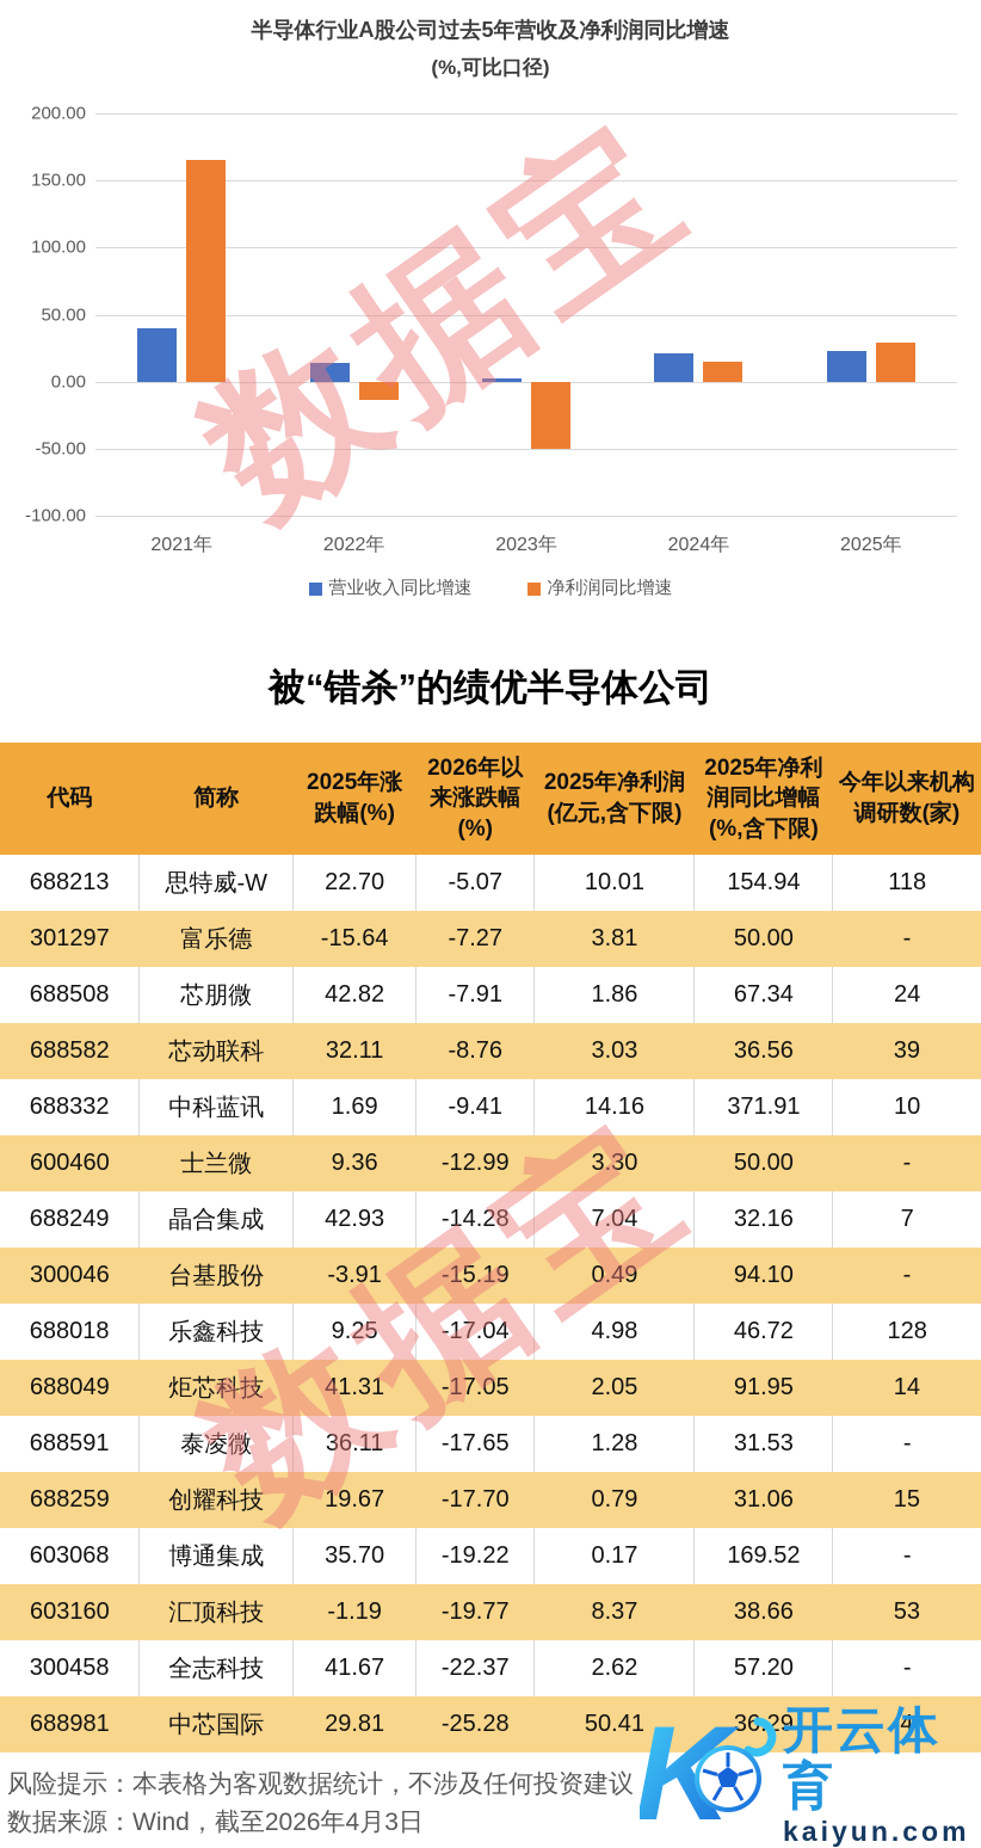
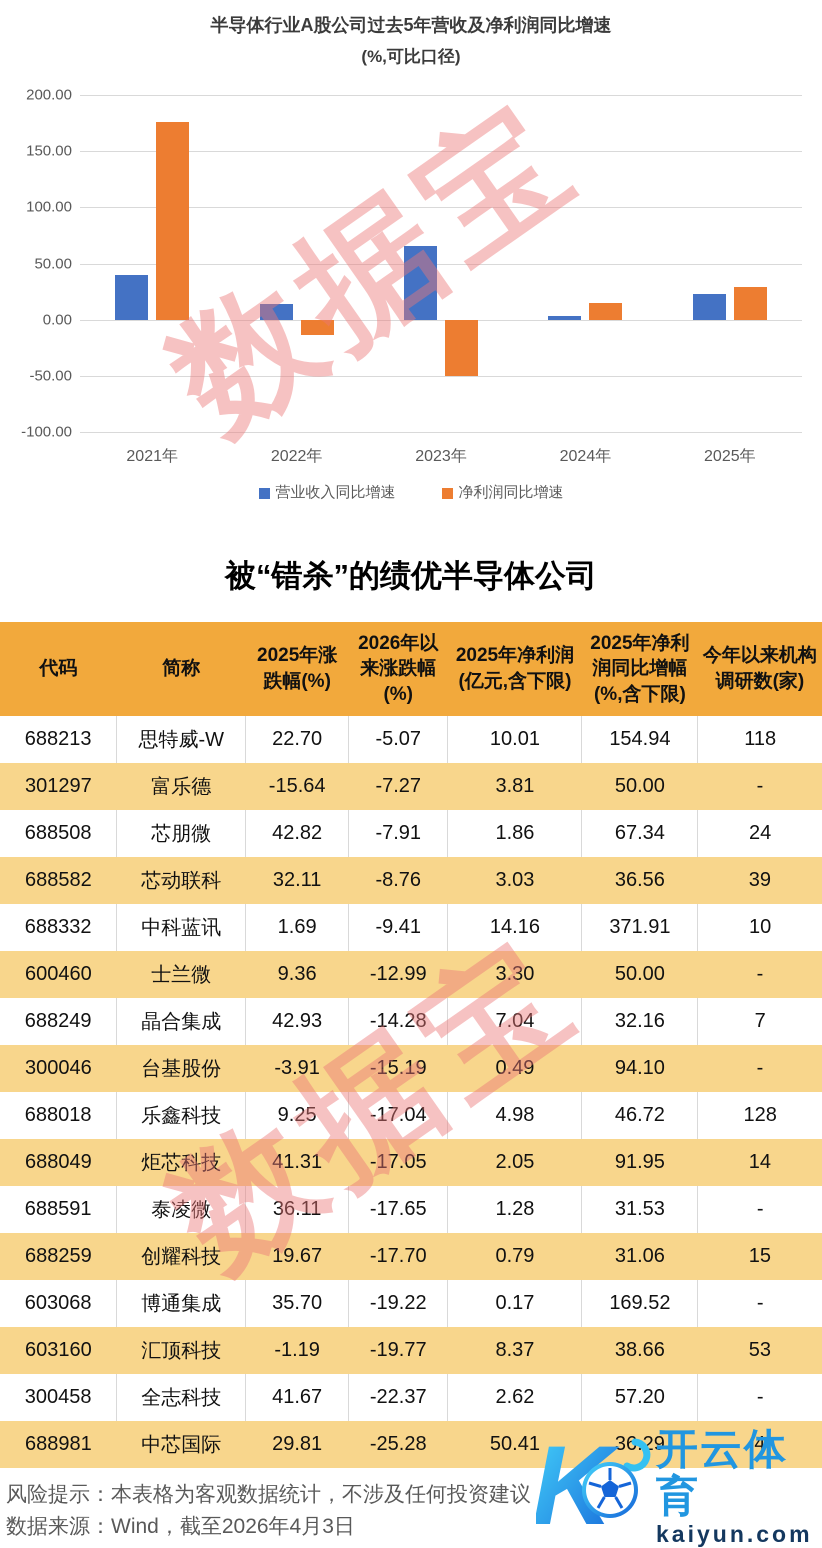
净利润同比增速/2021年: 165 -> 176
营业收入同比增速/2023年: 2 -> 66
营业收入同比增速/2024年: 21 -> 3
